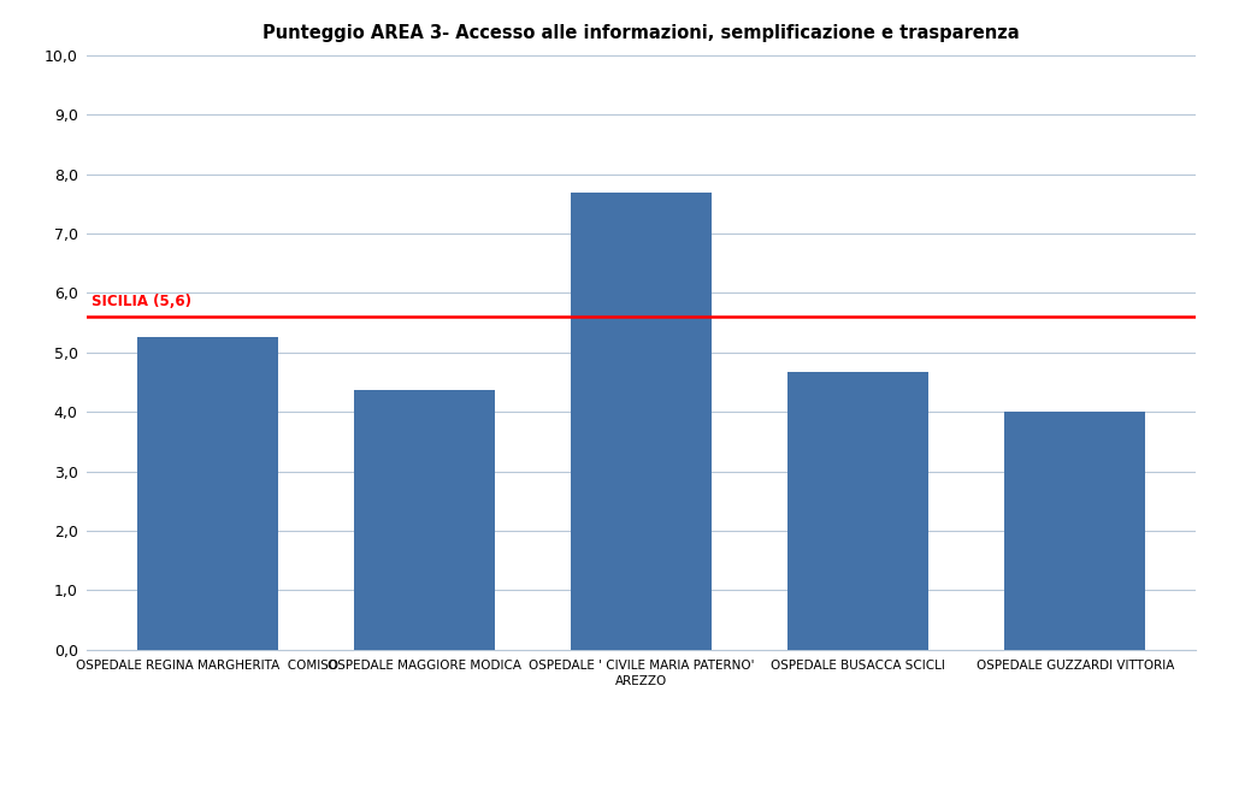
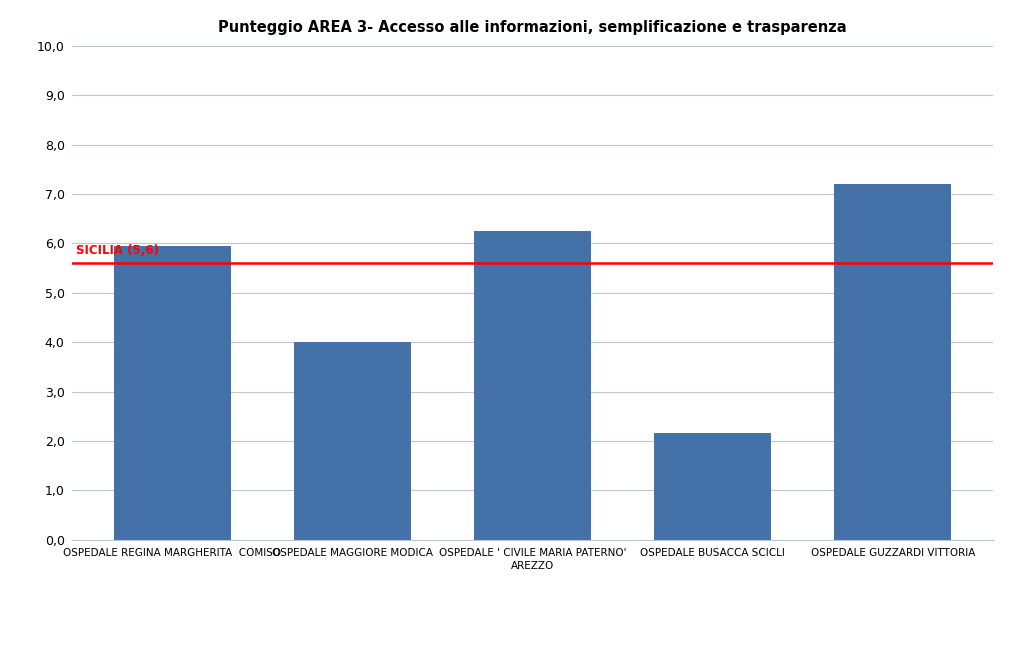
OSPEDALE REGINA MARGHERITA COMISO: 5,25 -> 5,95
OSPEDALE MAGGIORE MODICA: 4,37 -> 4,00
OSPEDALE ' CIVILE MARIA PATERNO' AREZZO: 7,70 -> 6,25
OSPEDALE BUSACCA SCICLI: 4,67 -> 2,15
OSPEDALE GUZZARDI VITTORIA: 4,00 -> 7,20
